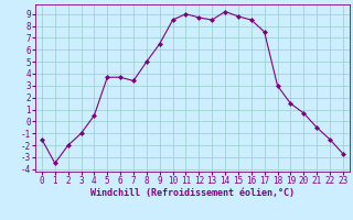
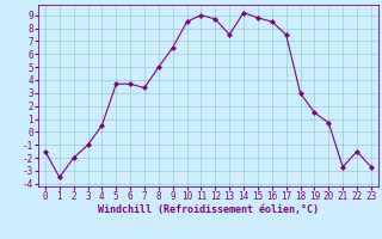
13: 8.5 -> 7.5
21: -0.5 -> -2.7
